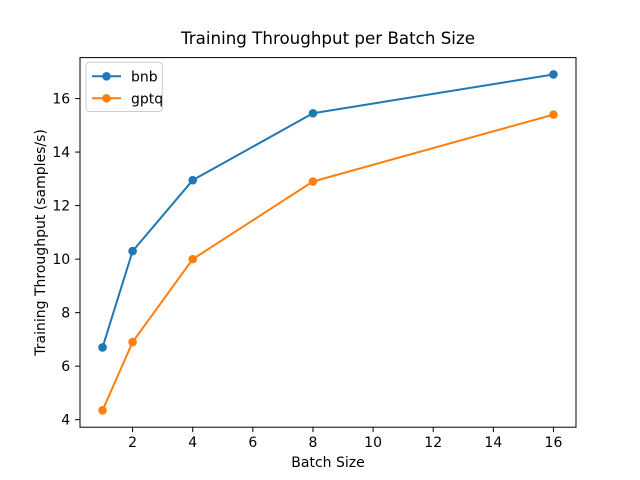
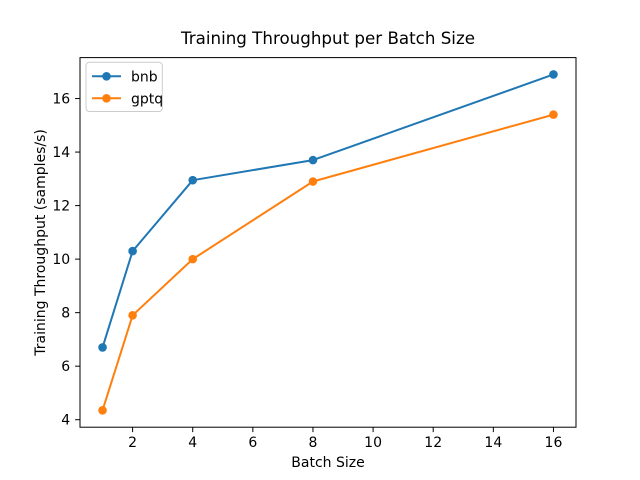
gptq/2: 6.9 -> 7.9
bnb/8: 15.4 -> 13.7
